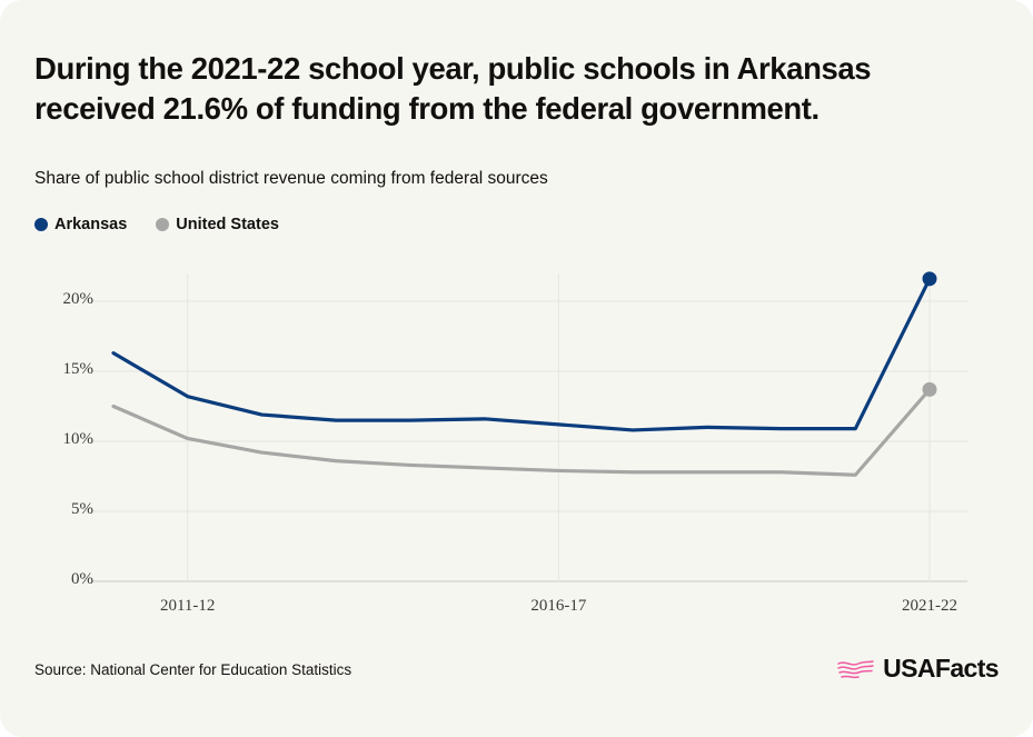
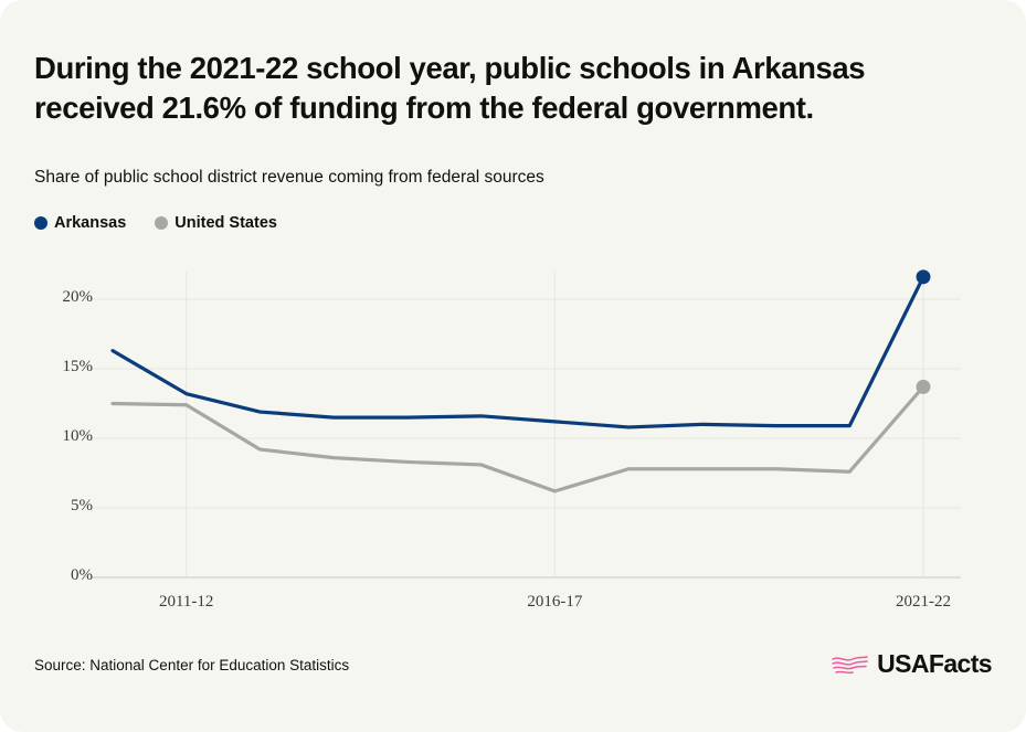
United States/2011-12: 10.2% -> 12.4%
United States/2016-17: 7.9% -> 6.2%
